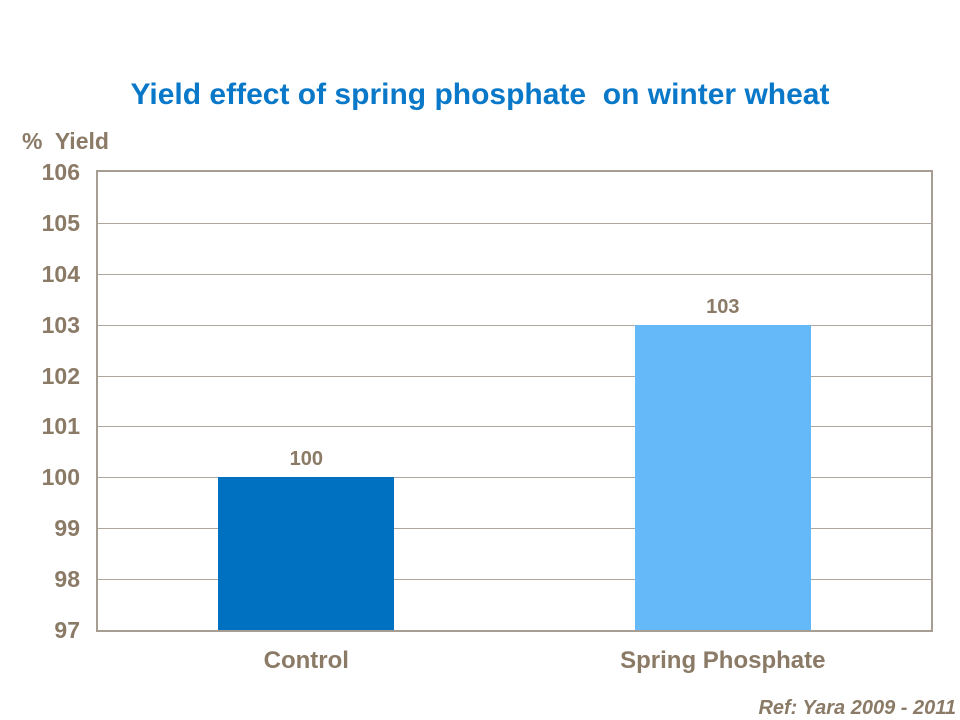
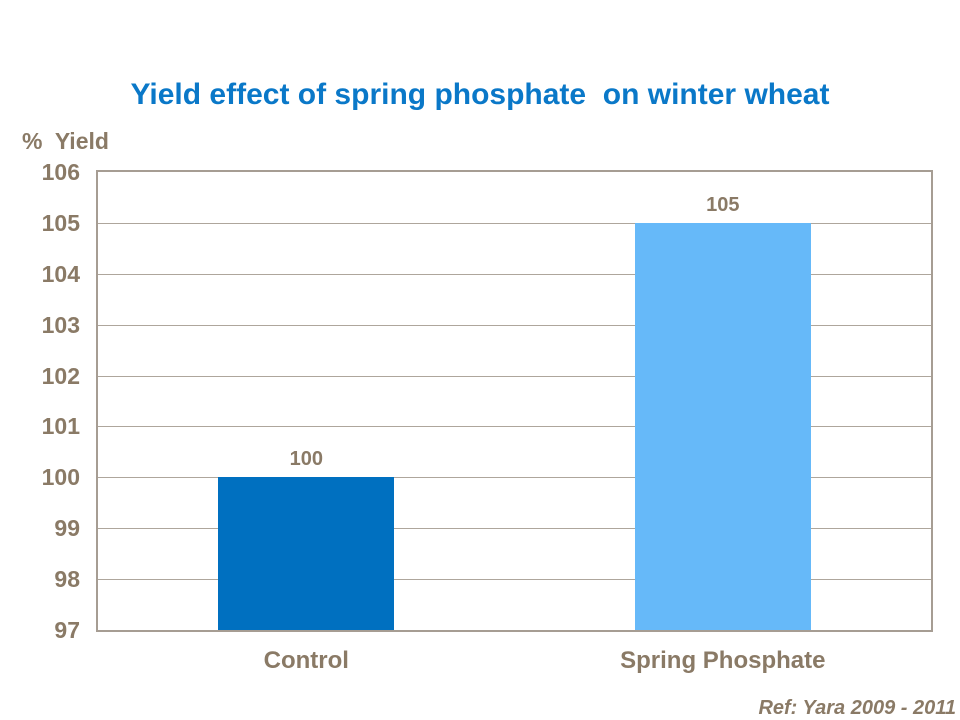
Spring Phosphate: 103 -> 105
